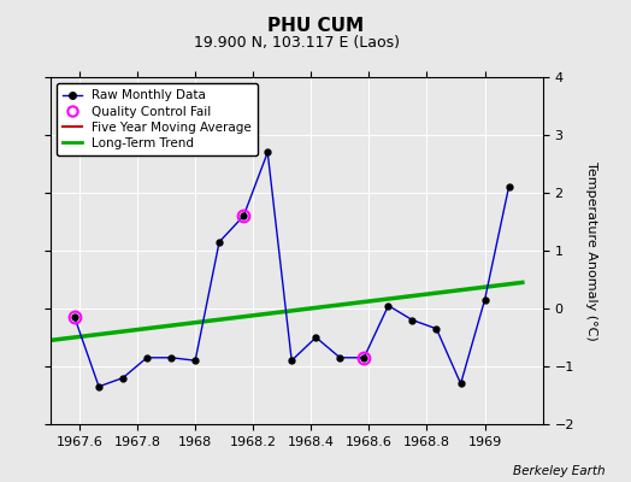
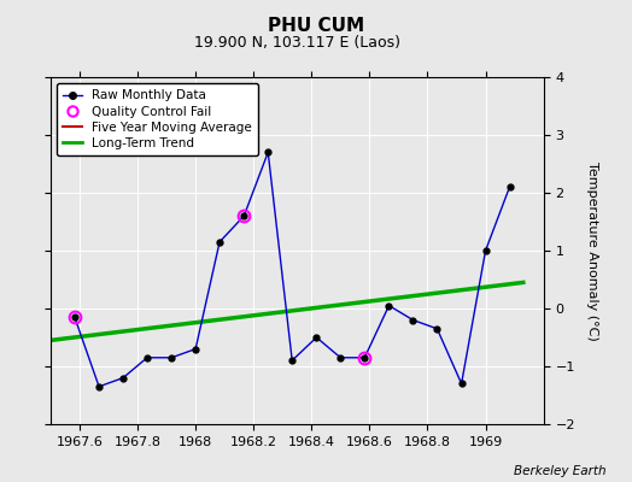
Raw Monthly Data/1968: -0.90 -> -0.70
Raw Monthly Data/1969: 0.15 -> 1.00
